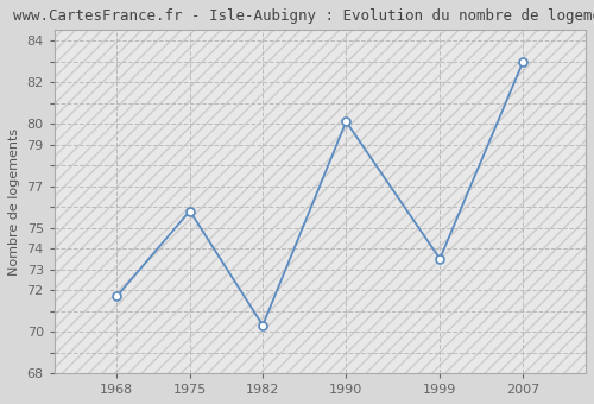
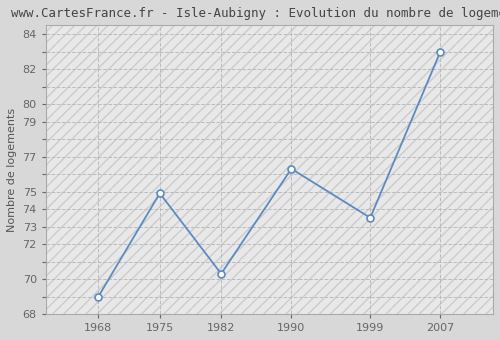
1968: 71.7 -> 69.0
1975: 75.8 -> 74.9
1990: 80.1 -> 76.3
